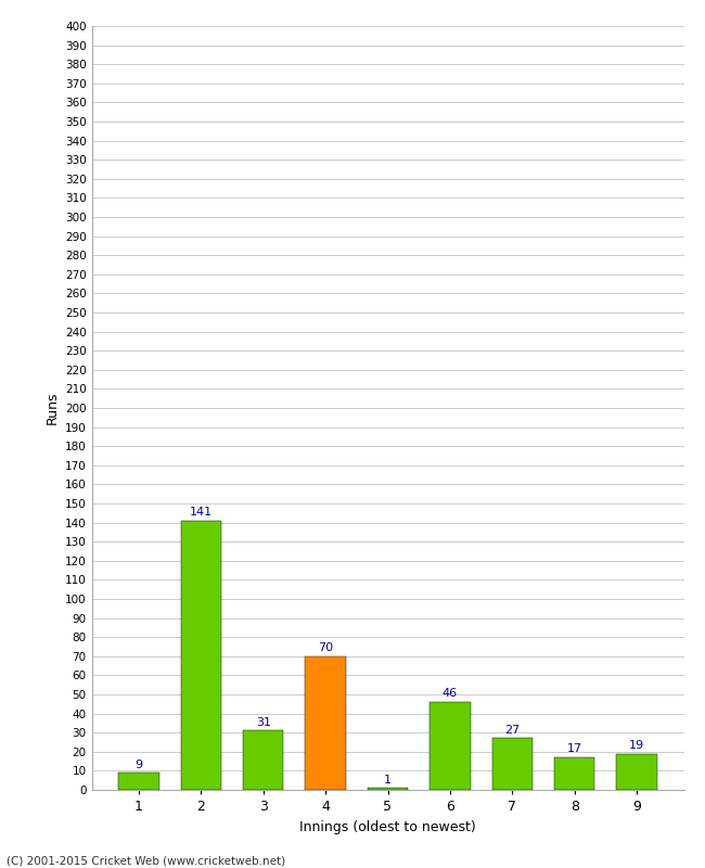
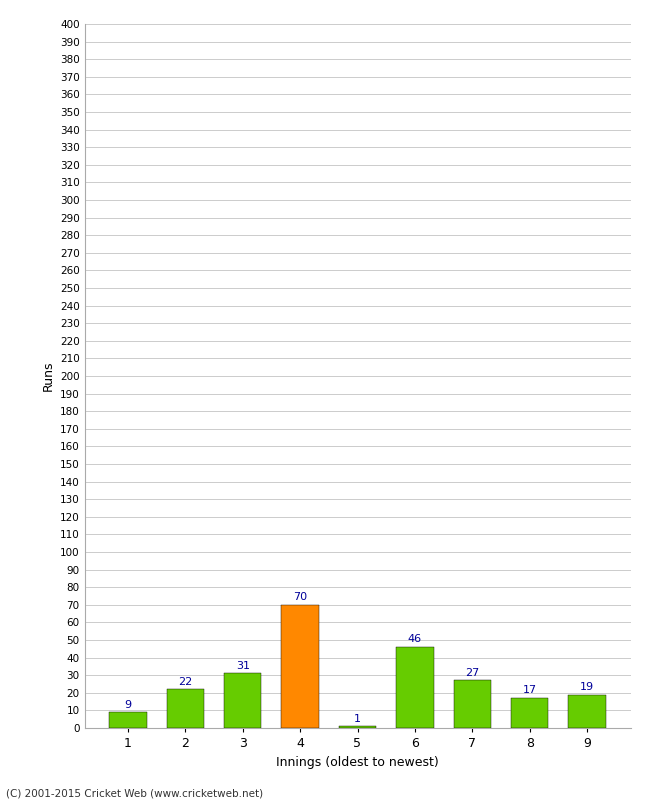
2: 141 -> 22
